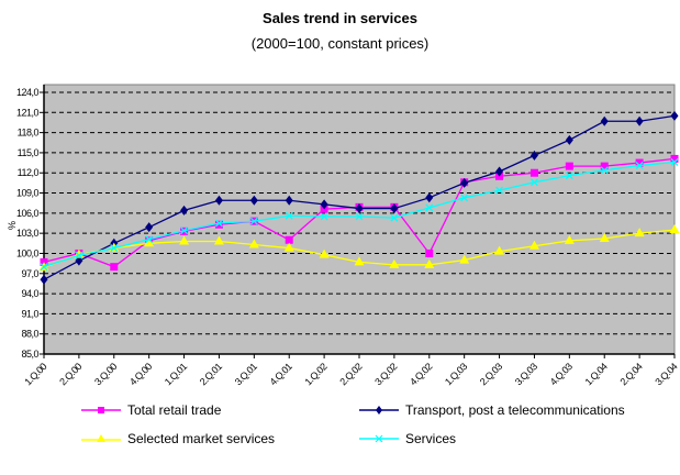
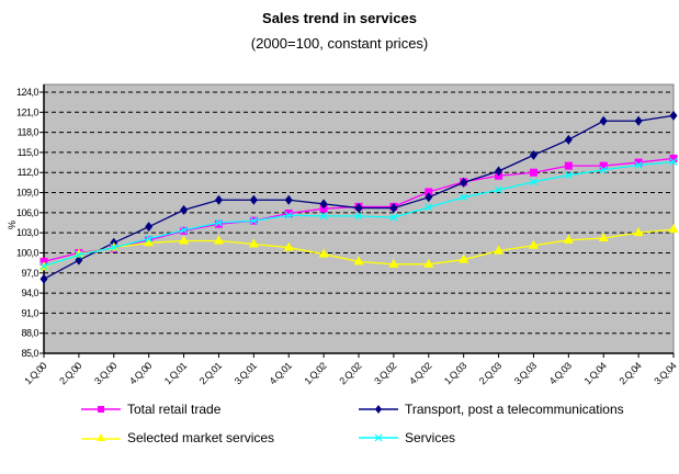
Total retail trade/3.Q.00: 98 -> 101
Total retail trade/4.Q.01: 102 -> 106
Total retail trade/4.Q.02: 100 -> 109
